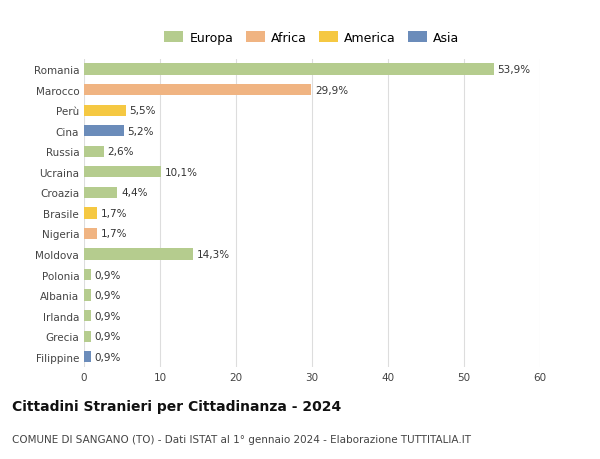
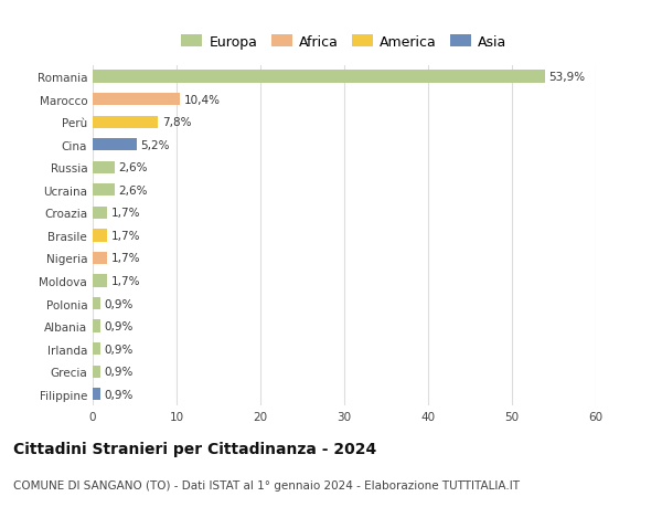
Marocco: 29,9% -> 10,4%
Perù: 5,5% -> 7,8%
Ucraina: 10,1% -> 2,6%
Croazia: 4,4% -> 1,7%
Moldova: 14,3% -> 1,7%
